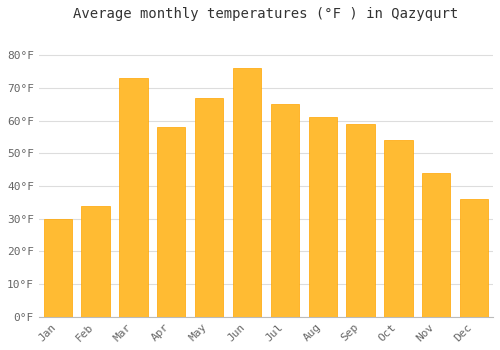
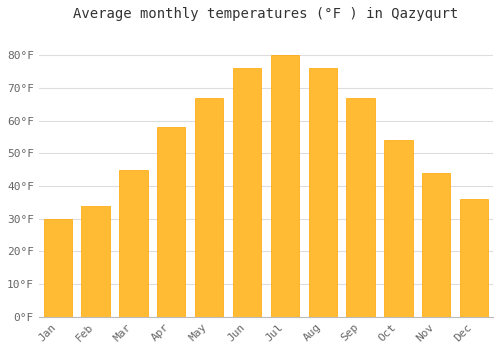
Mar: 73°F -> 45°F
Jul: 65°F -> 80°F
Aug: 61°F -> 76°F
Sep: 59°F -> 67°F
